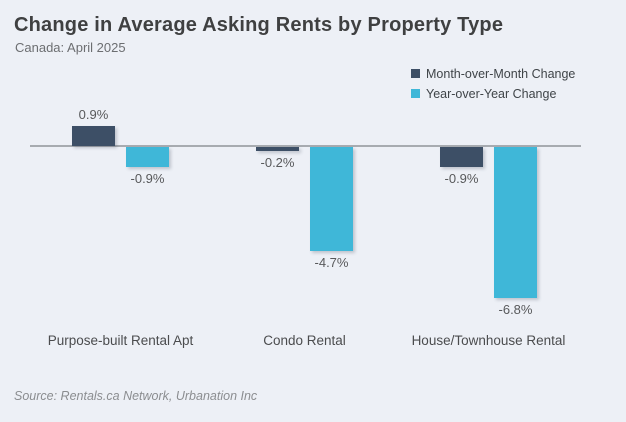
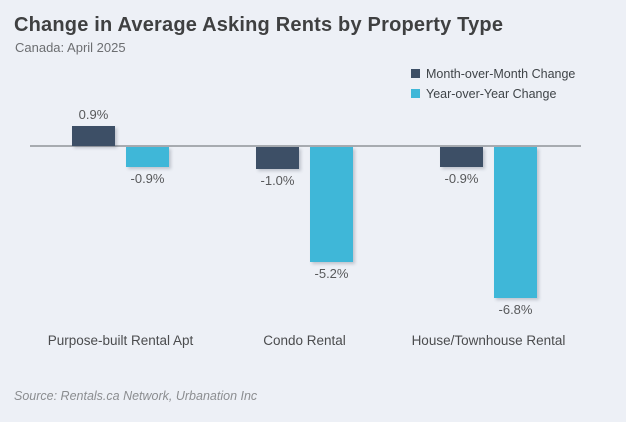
Month-over-Month Change/Condo Rental: -0.2% -> -1.0%
Year-over-Year Change/Condo Rental: -4.7% -> -5.2%
